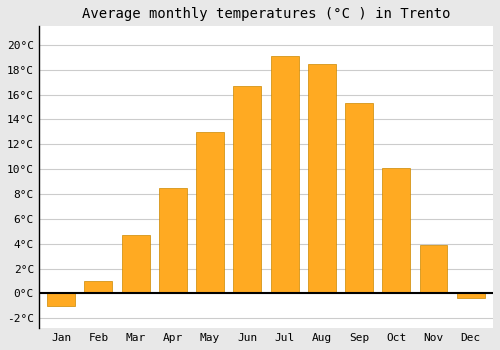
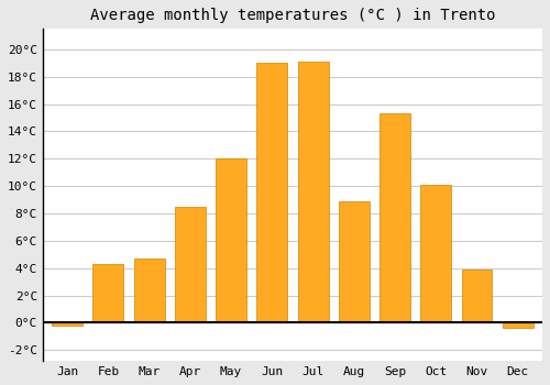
Jan: -1.0°C -> -0.2°C
Feb: 1.0°C -> 4.3°C
May: 13.0°C -> 12.0°C
Jun: 16.7°C -> 19.0°C
Aug: 18.5°C -> 8.9°C
